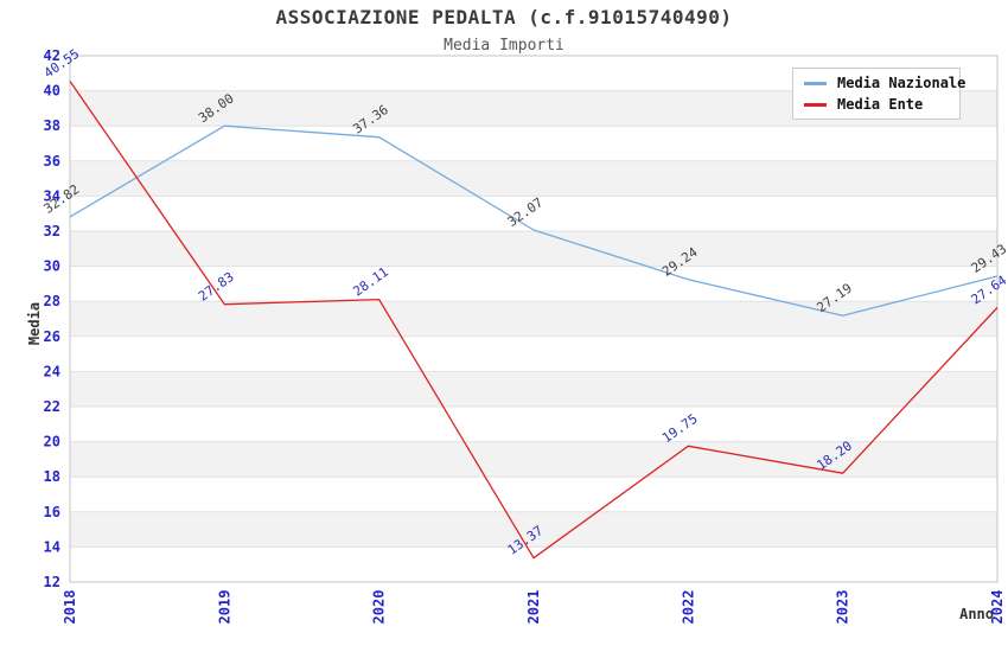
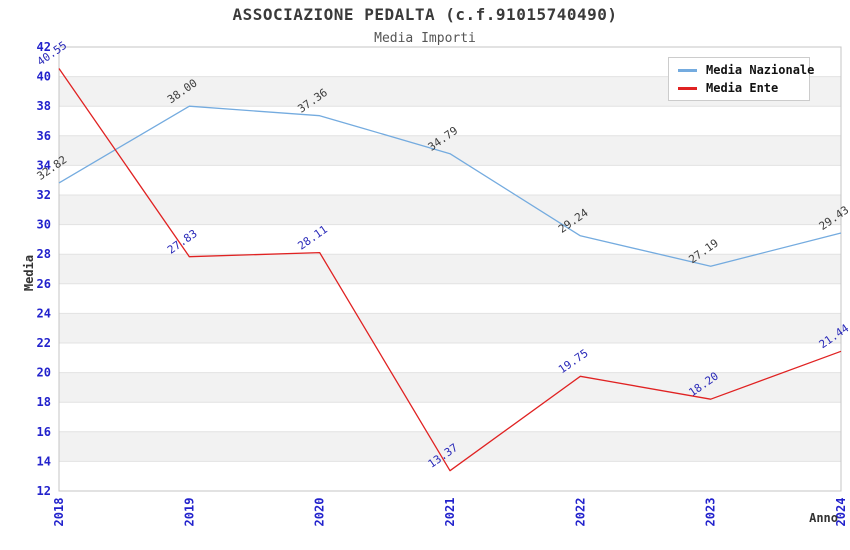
Media Nazionale/2021: 32.07 -> 34.79
Media Ente/2024: 27.64 -> 21.44
